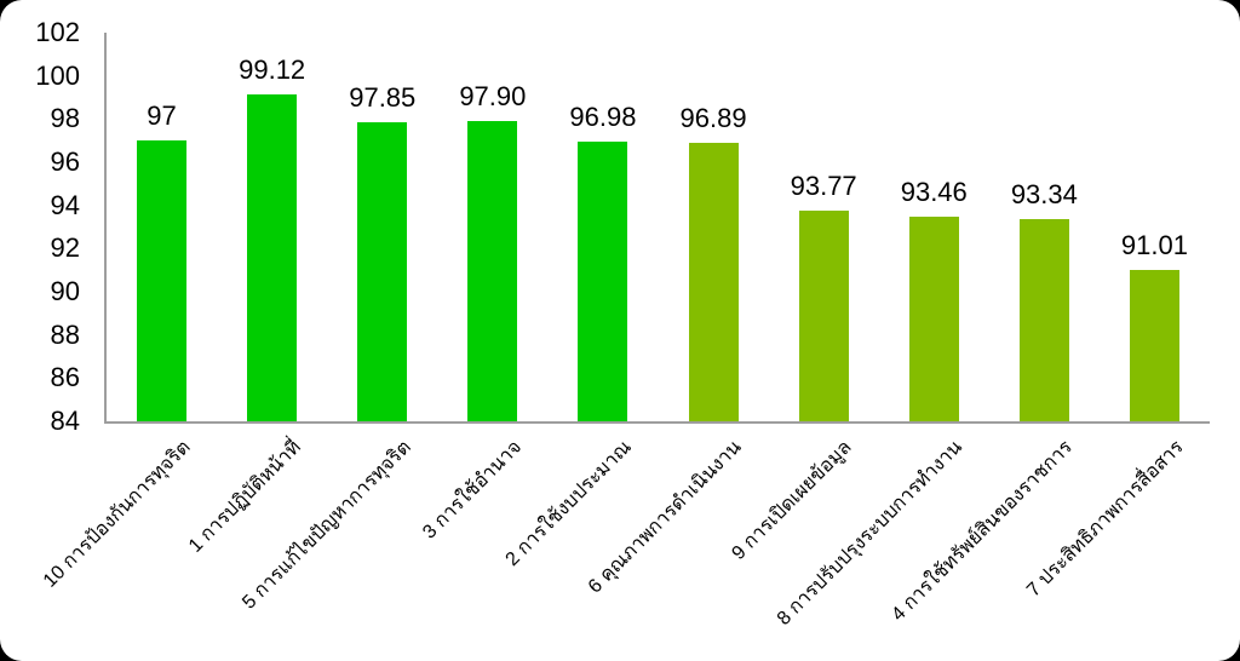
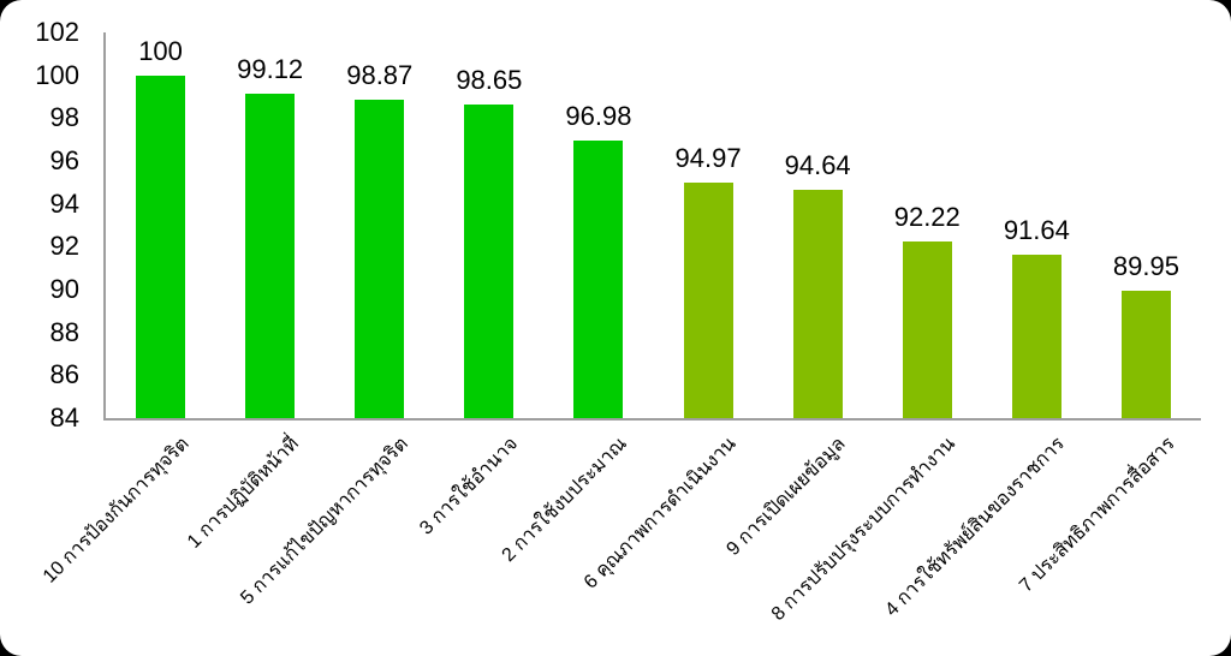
10 การป้องกันการทุจริต: 97 -> 100
5 การแก้ไขปัญหาการทุจริต: 97.85 -> 98.87
3 การใช้อำนาจ: 97.90 -> 98.65
6 คุณภาพการดำเนินงาน: 96.89 -> 94.97
9 การเปิดเผยข้อมูล: 93.77 -> 94.64
8 การปรับปรุงระบบการทำงาน: 93.46 -> 92.22
4 การใช้ทรัพย์สินของราชการ: 93.34 -> 91.64
7 ประสิทธิภาพการสื่อสาร: 91.01 -> 89.95
